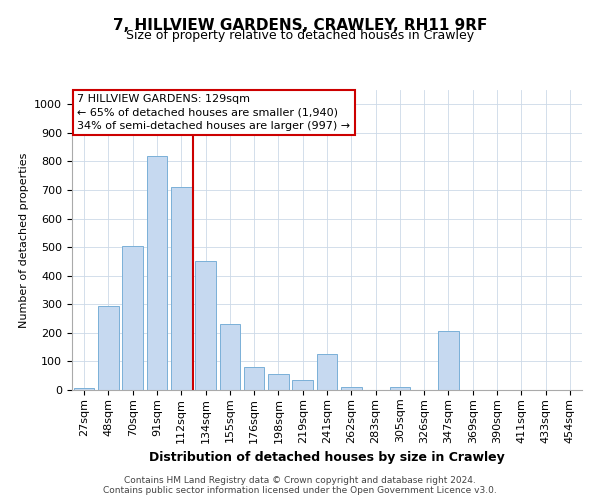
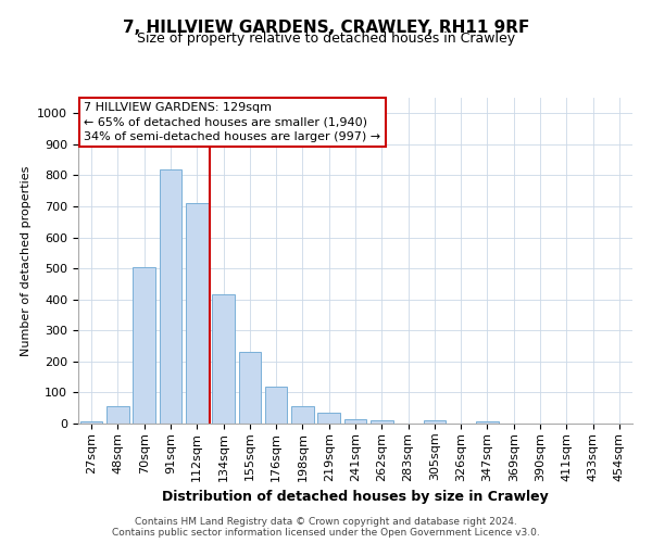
48sqm: 295 -> 55
134sqm: 450 -> 415
176sqm: 80 -> 118
241sqm: 125 -> 15
347sqm: 205 -> 8
